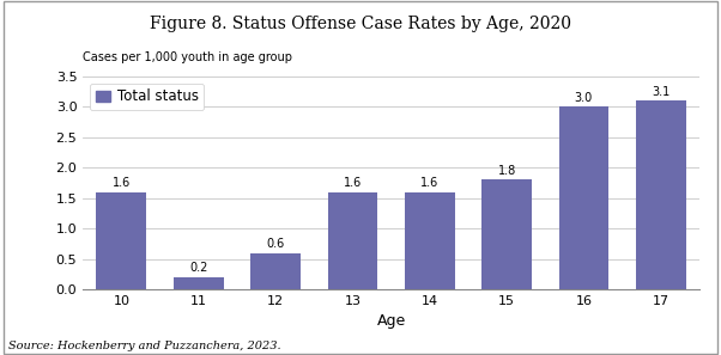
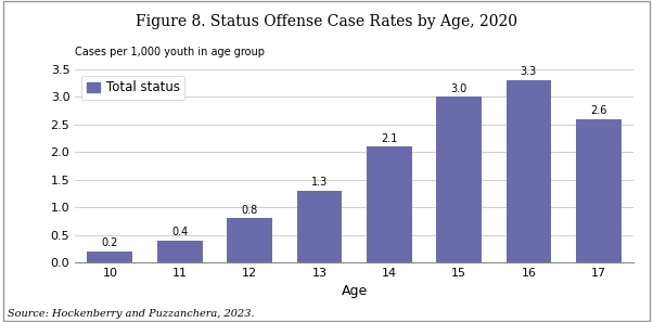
10: 1.6 -> 0.2
11: 0.2 -> 0.4
12: 0.6 -> 0.8
13: 1.6 -> 1.3
14: 1.6 -> 2.1
15: 1.8 -> 3.0
16: 3.0 -> 3.3
17: 3.1 -> 2.6
